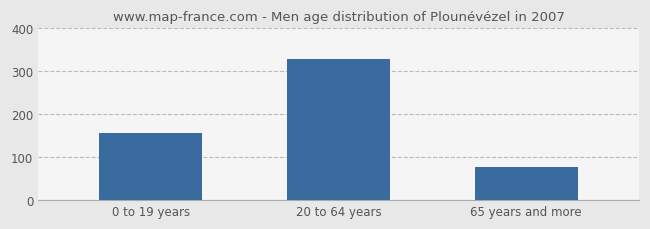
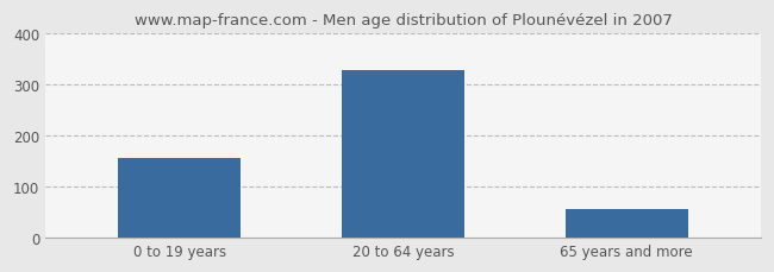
65 years and more: 78 -> 55
